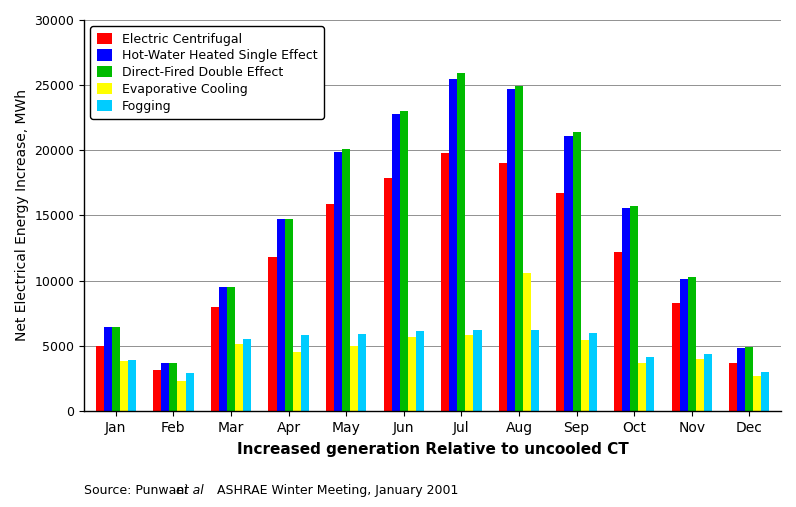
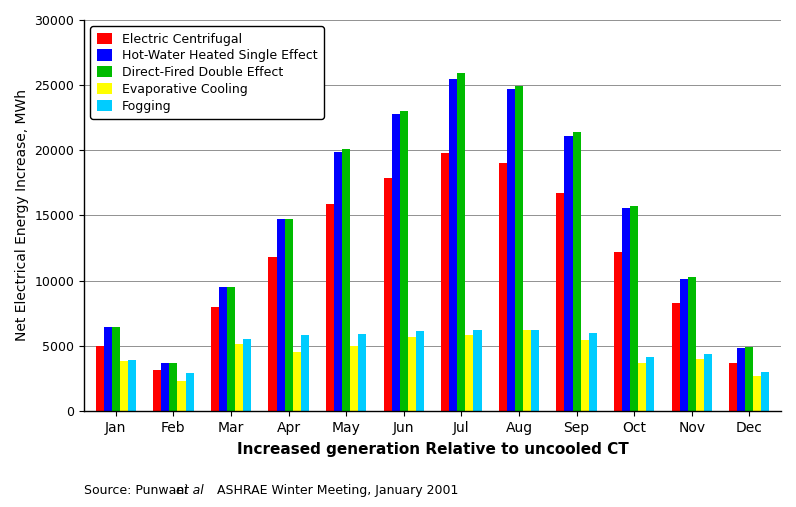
Evaporative Cooling/Aug: 10600 -> 6200
